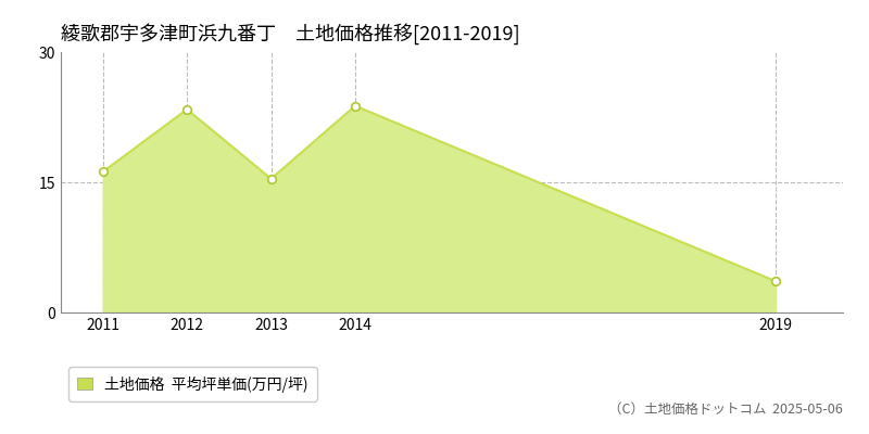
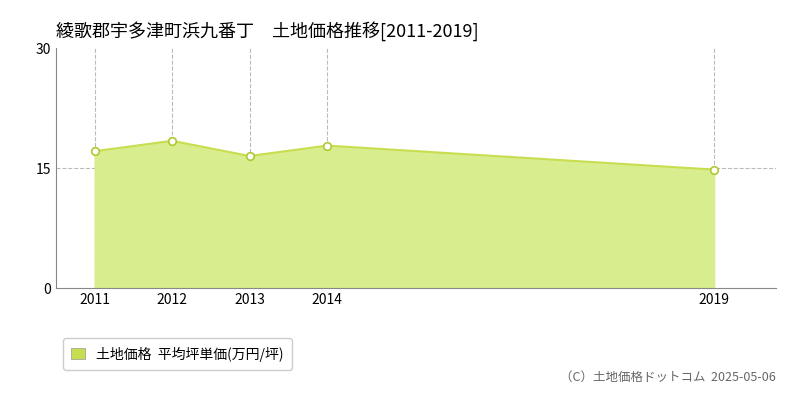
2011: 16.2 -> 17.1
2012: 23.4 -> 18.4
2013: 15.4 -> 16.5
2014: 23.8 -> 17.8
2019: 3.6 -> 14.8
